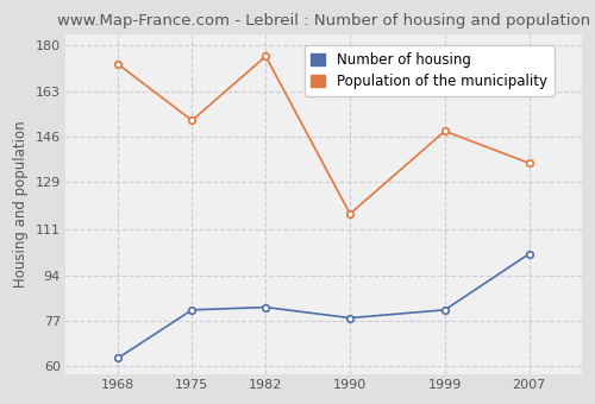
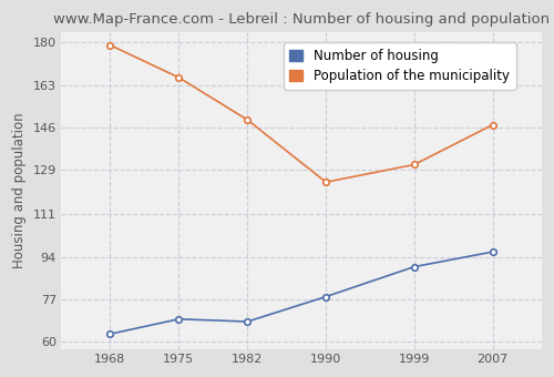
Population of the municipality/1968: 173 -> 179
Number of housing/1975: 81 -> 69
Population of the municipality/1975: 152 -> 166
Number of housing/1982: 82 -> 68
Population of the municipality/1982: 176 -> 149
Population of the municipality/1990: 117 -> 124
Number of housing/1999: 81 -> 90
Population of the municipality/1999: 148 -> 131
Number of housing/2007: 102 -> 96
Population of the municipality/2007: 136 -> 147
